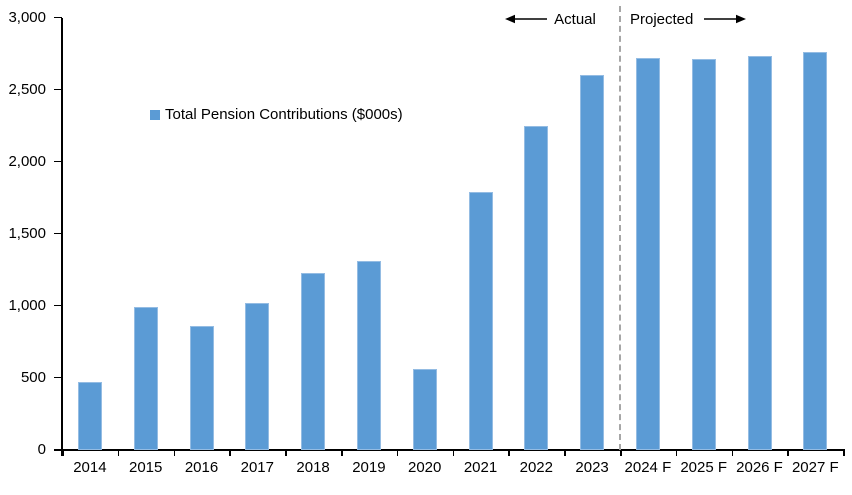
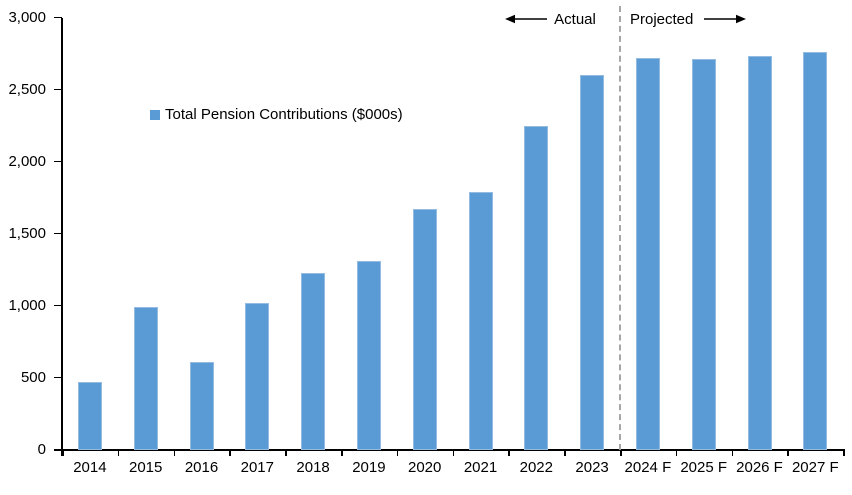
2016: 860 -> 610
2020: 560 -> 1670
